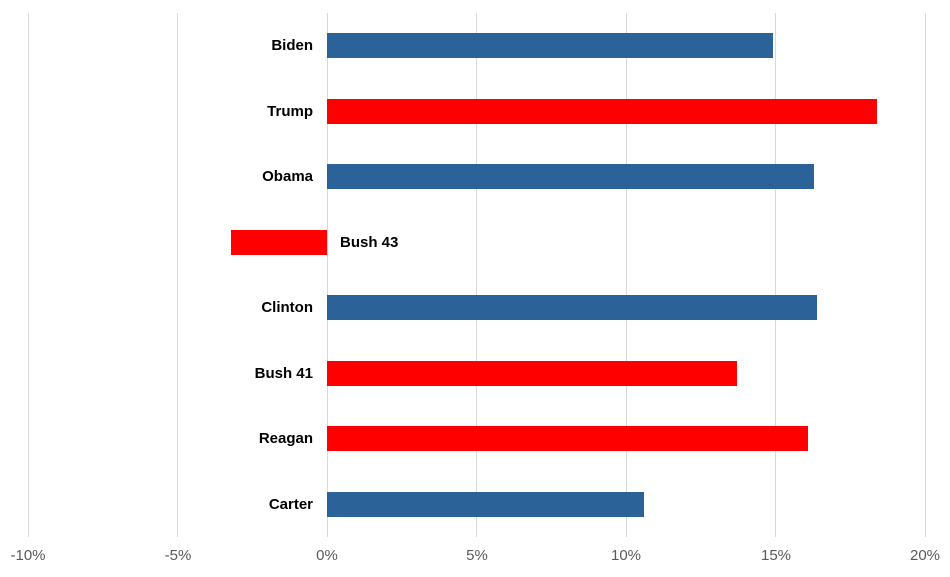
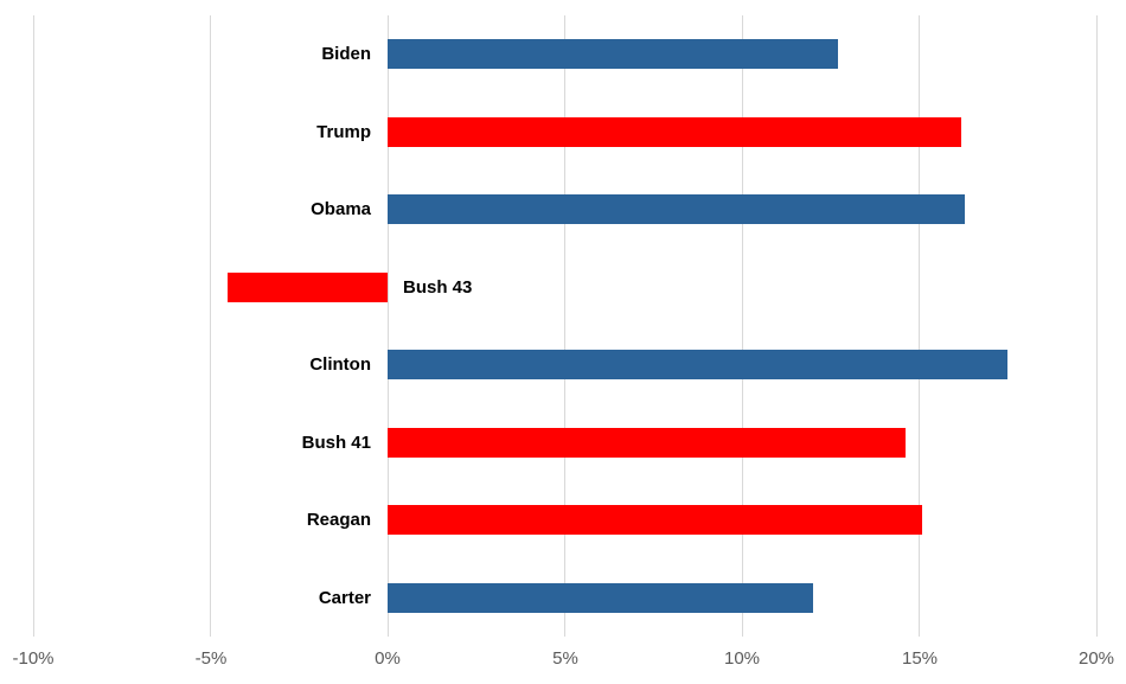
Biden: 14.9% -> 12.7%
Trump: 18.4% -> 16.2%
Bush 43: -3.2% -> -4.5%
Clinton: 16.4% -> 17.5%
Bush 41: 13.7% -> 14.6%
Reagan: 16.1% -> 15.1%
Carter: 10.6% -> 12.0%
